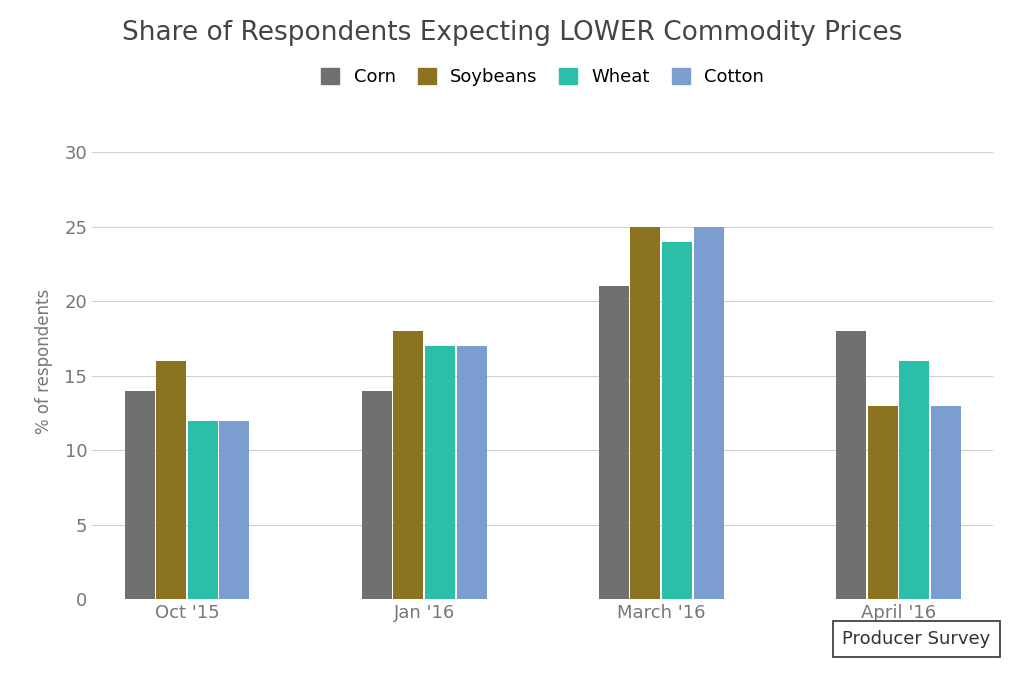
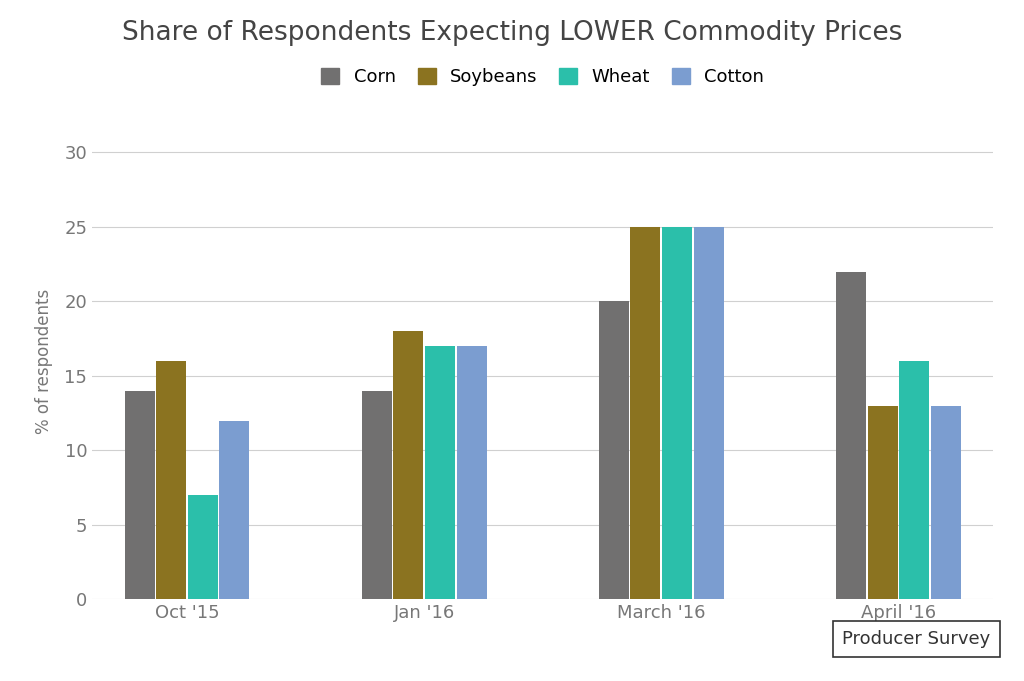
Wheat/Oct '15: 12 -> 7
Corn/March '16: 21 -> 20
Wheat/March '16: 24 -> 25
Corn/April '16: 18 -> 22
